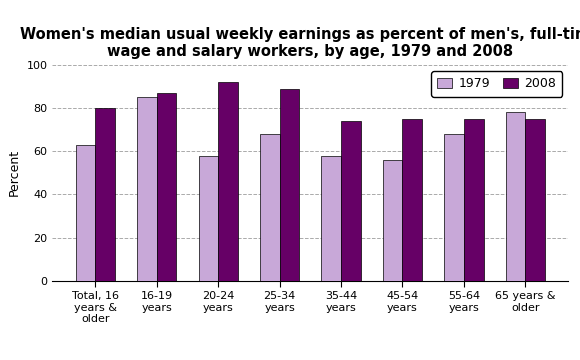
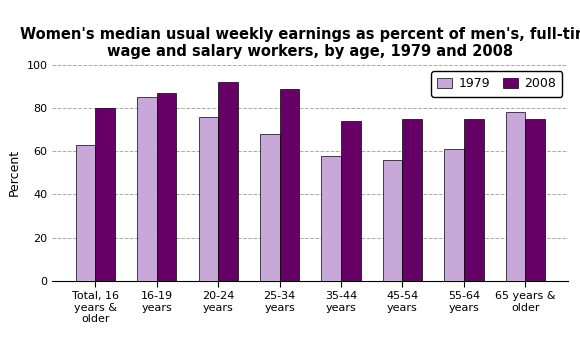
1979/20-24 years: 58 -> 76
1979/55-64 years: 68 -> 61
